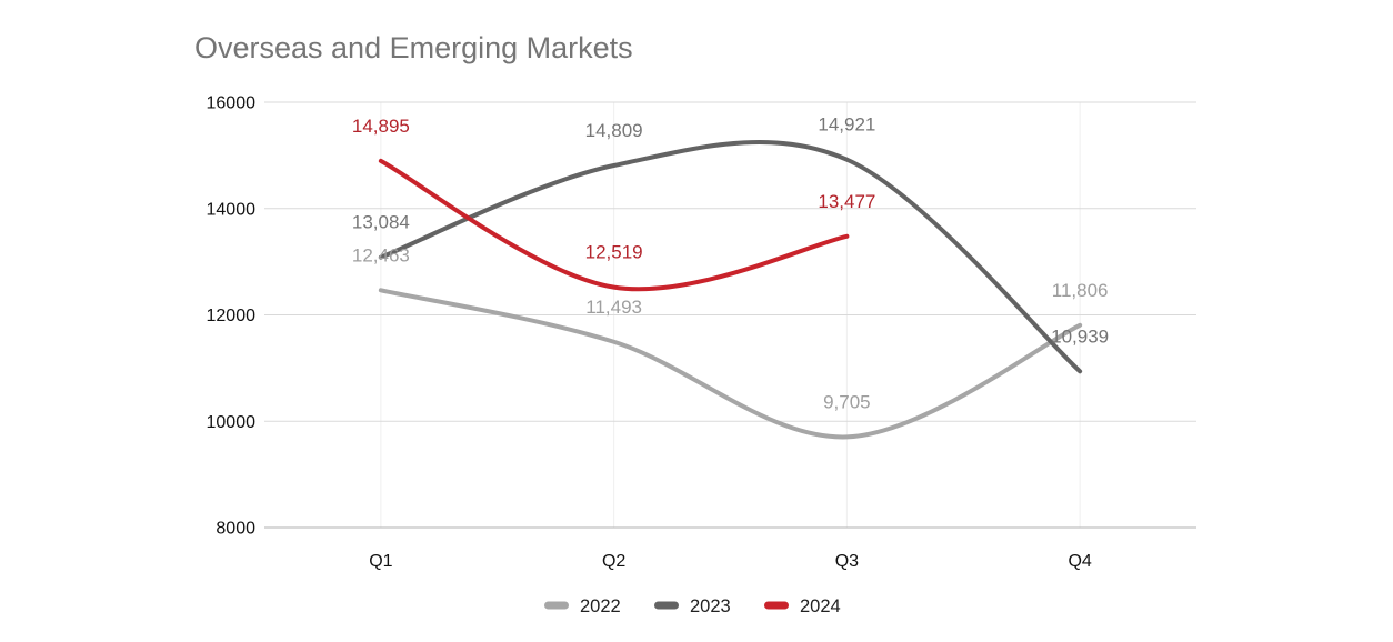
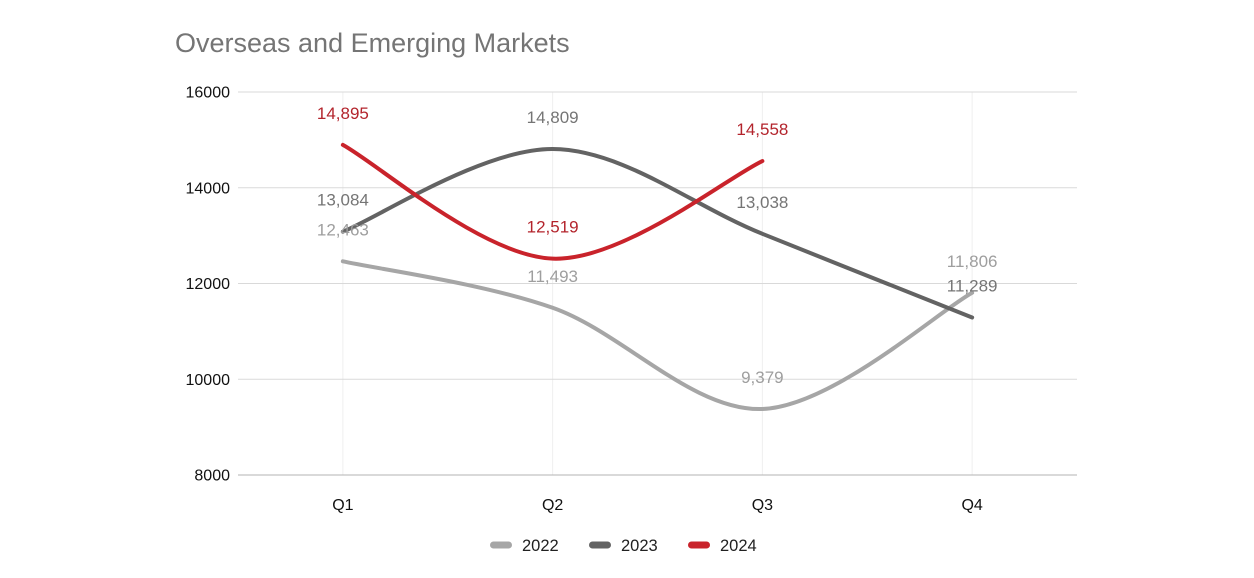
2022/Q3: 9,705 -> 9,379
2023/Q3: 14,921 -> 13,038
2024/Q3: 13,477 -> 14,558
2023/Q4: 10,939 -> 11,289
